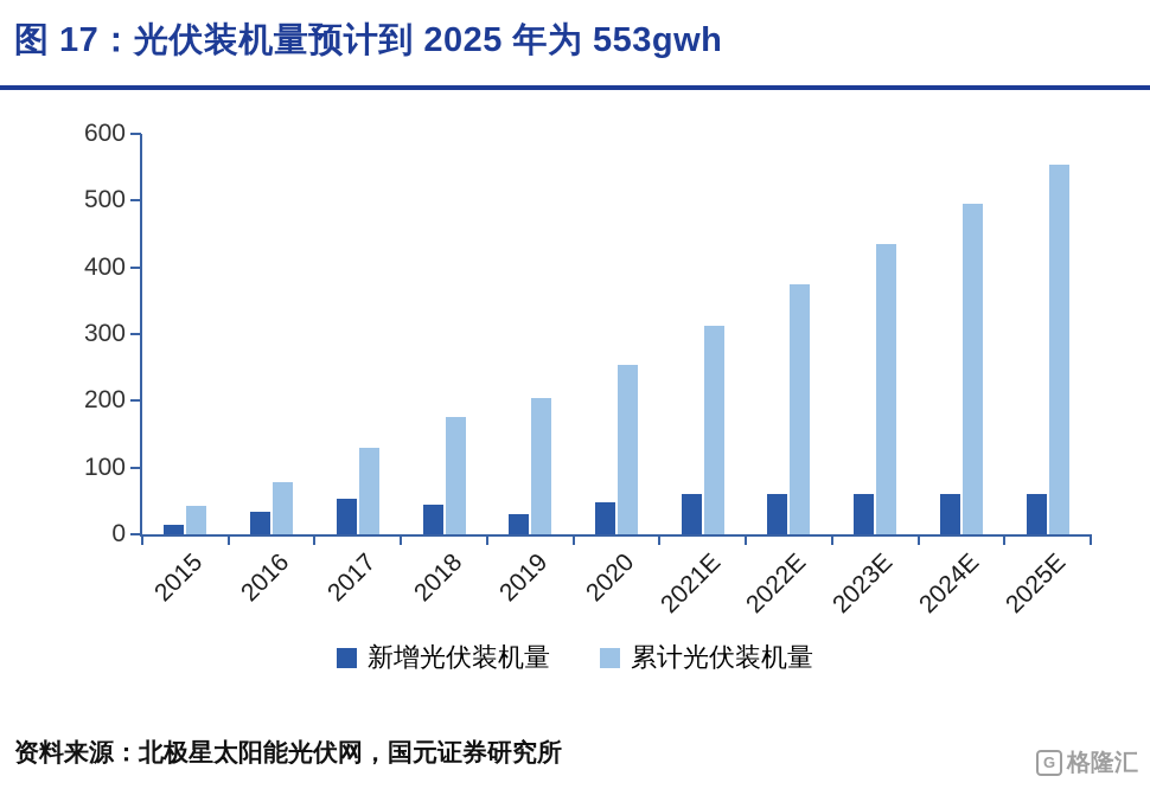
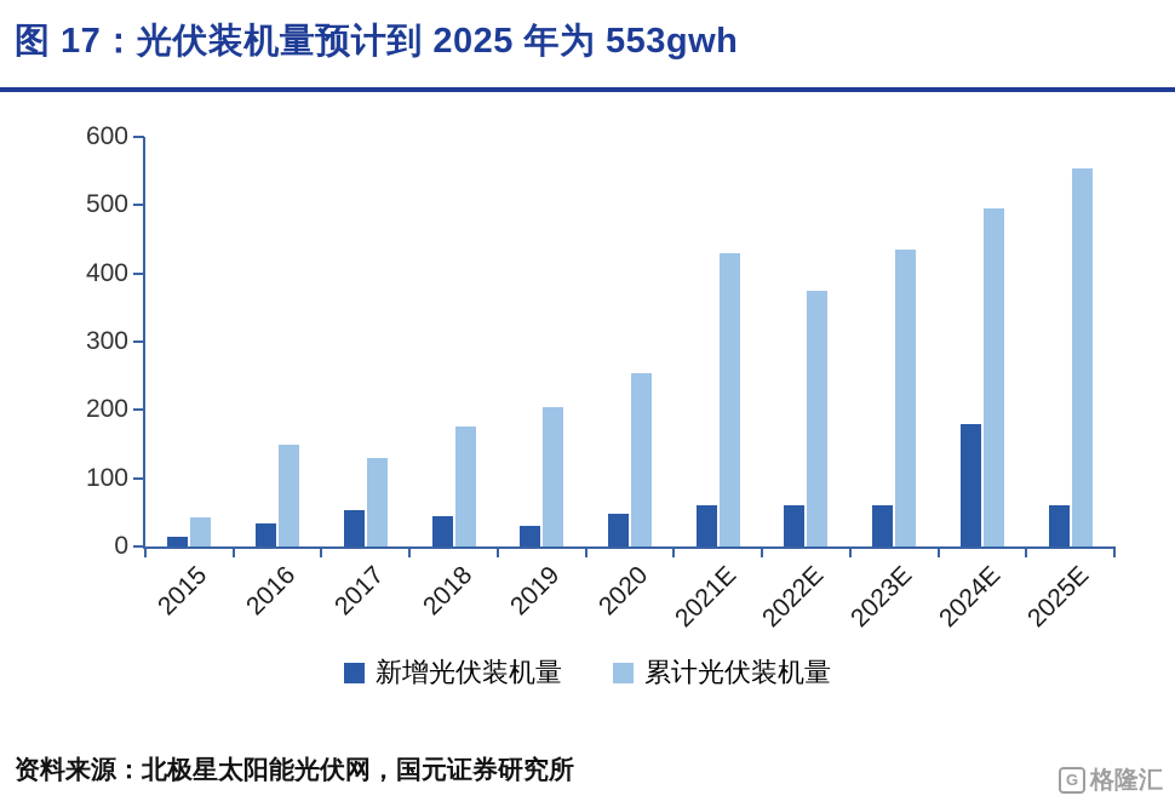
累计光伏装机量/2016: 80 -> 150
累计光伏装机量/2021E: 310 -> 430
新增光伏装机量/2024E: 60 -> 180
